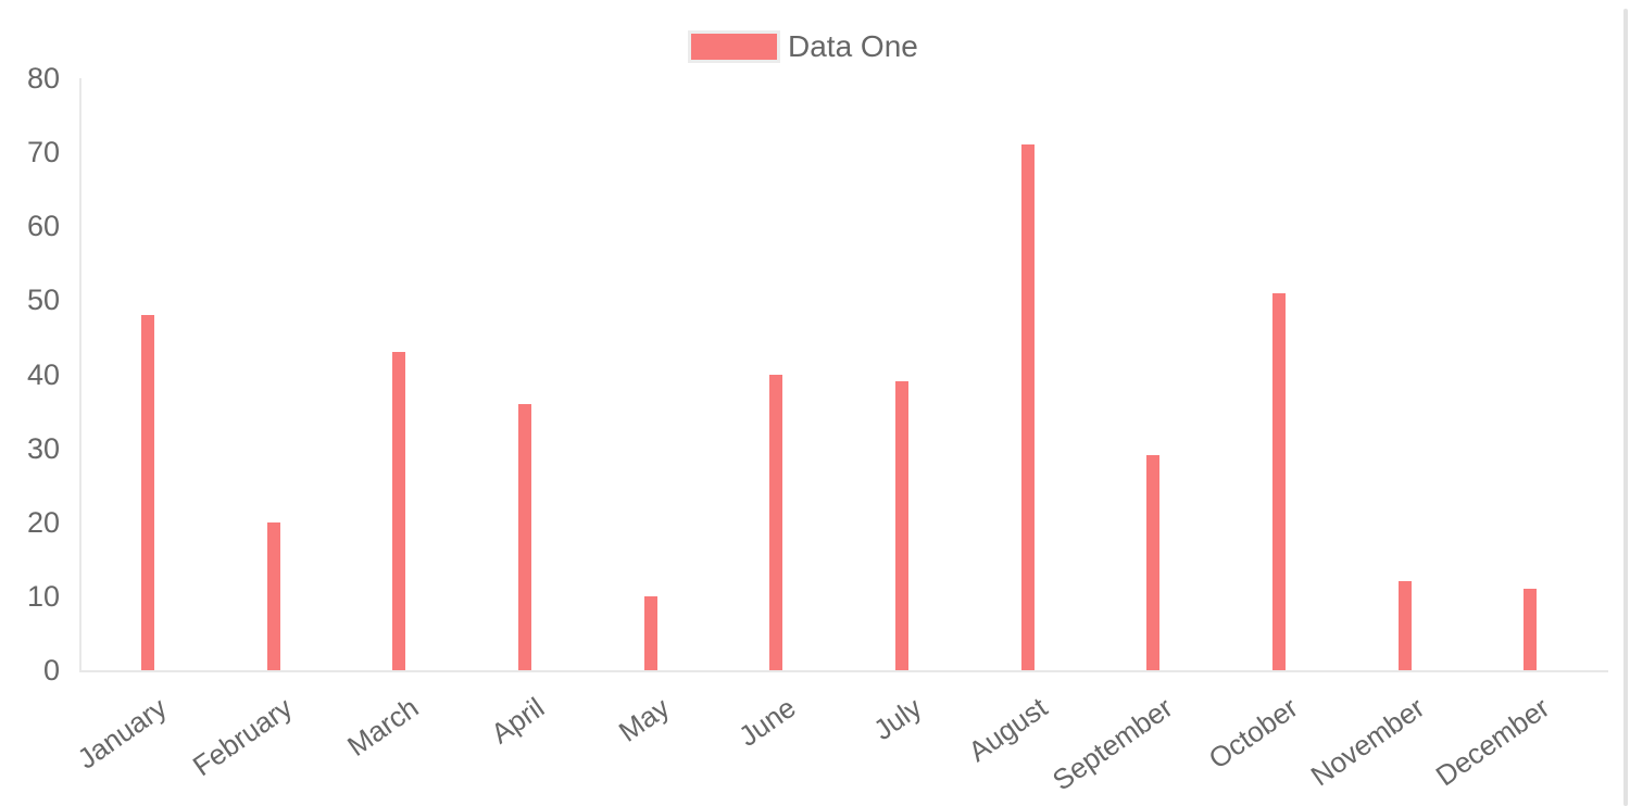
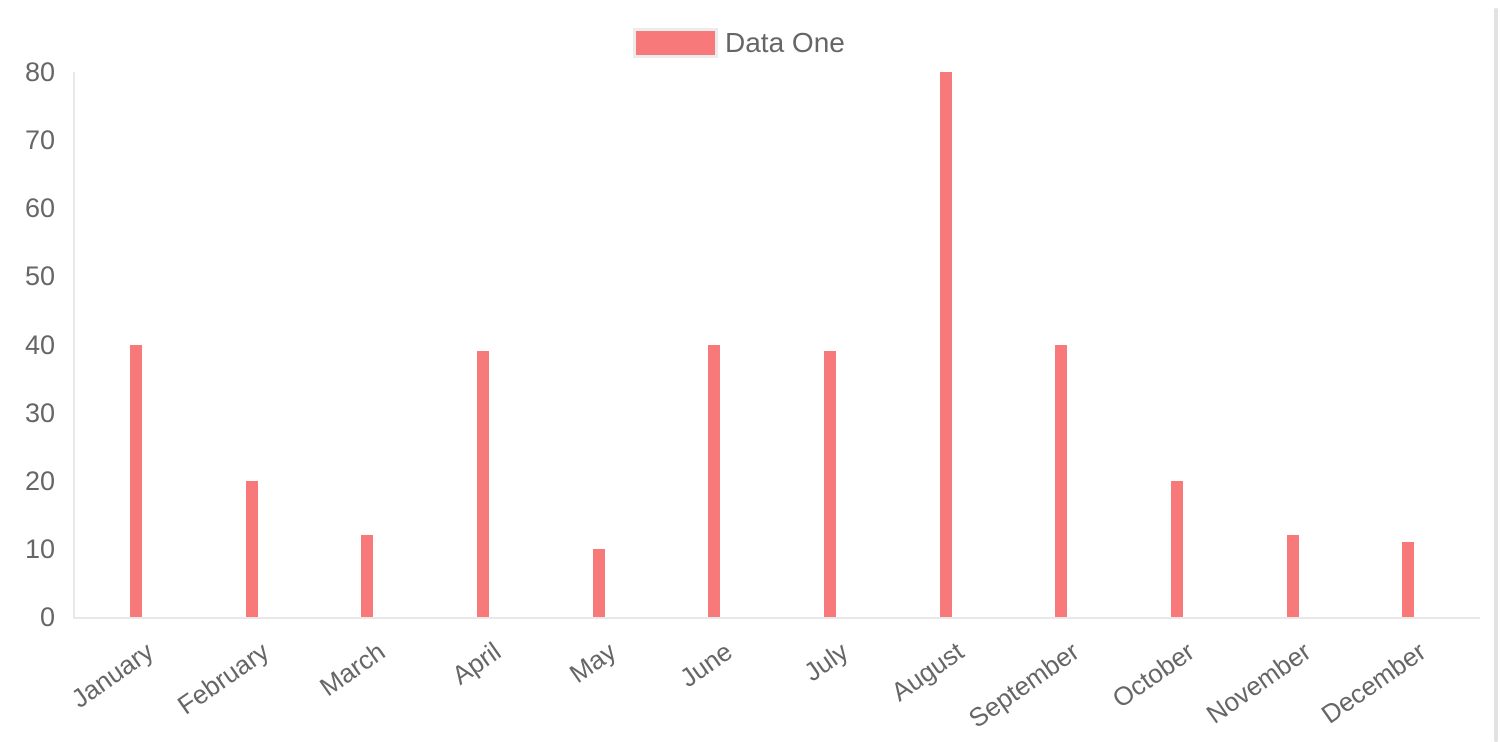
January: 48 -> 40
March: 43 -> 12
April: 36 -> 39
August: 71 -> 80
September: 29 -> 40
October: 51 -> 20
